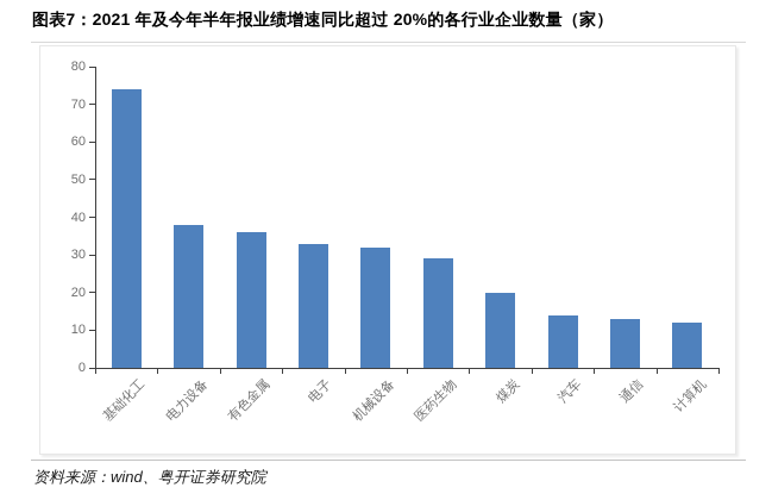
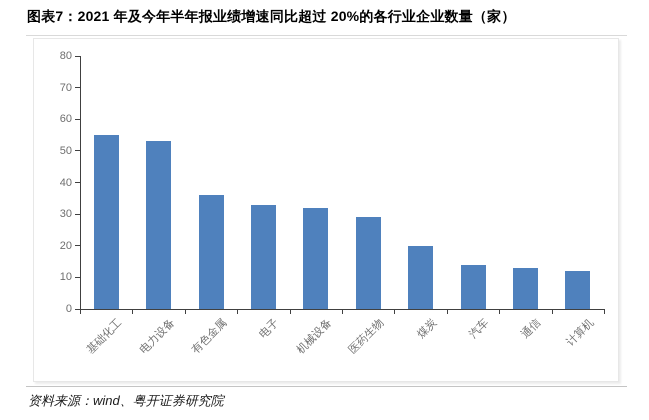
基础化工: 74 -> 55
电力设备: 38 -> 53
